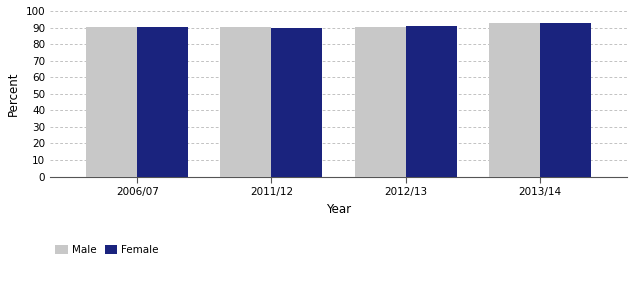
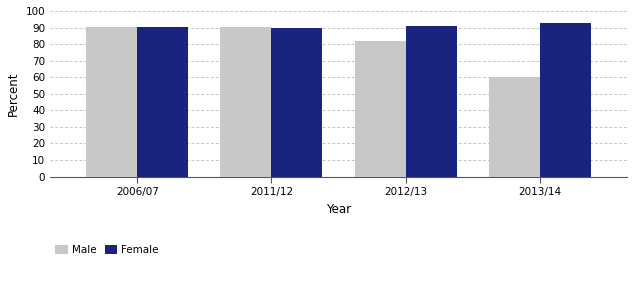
Male/2012/13: 90 -> 82
Male/2013/14: 92 -> 60
